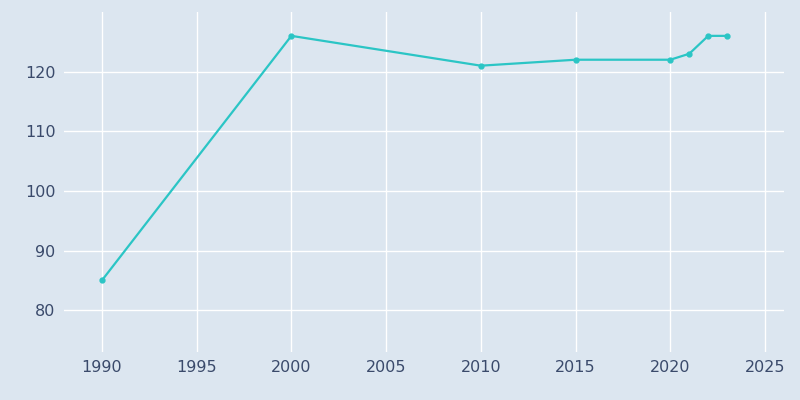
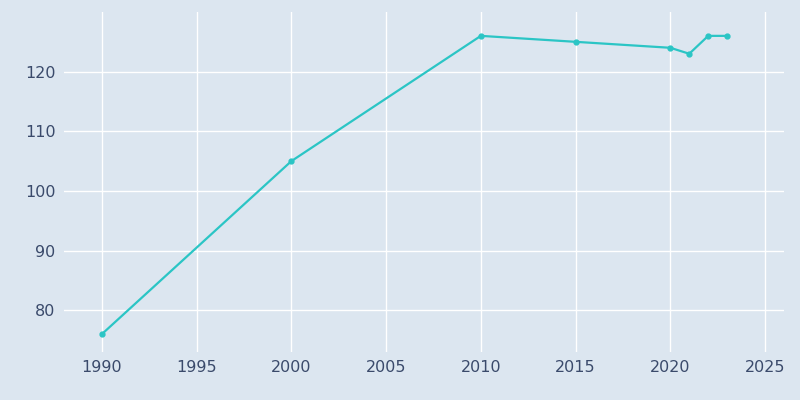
1990: 85 -> 76
2000: 126 -> 105
2010: 121 -> 126
2015: 122 -> 125
2020: 122 -> 124
